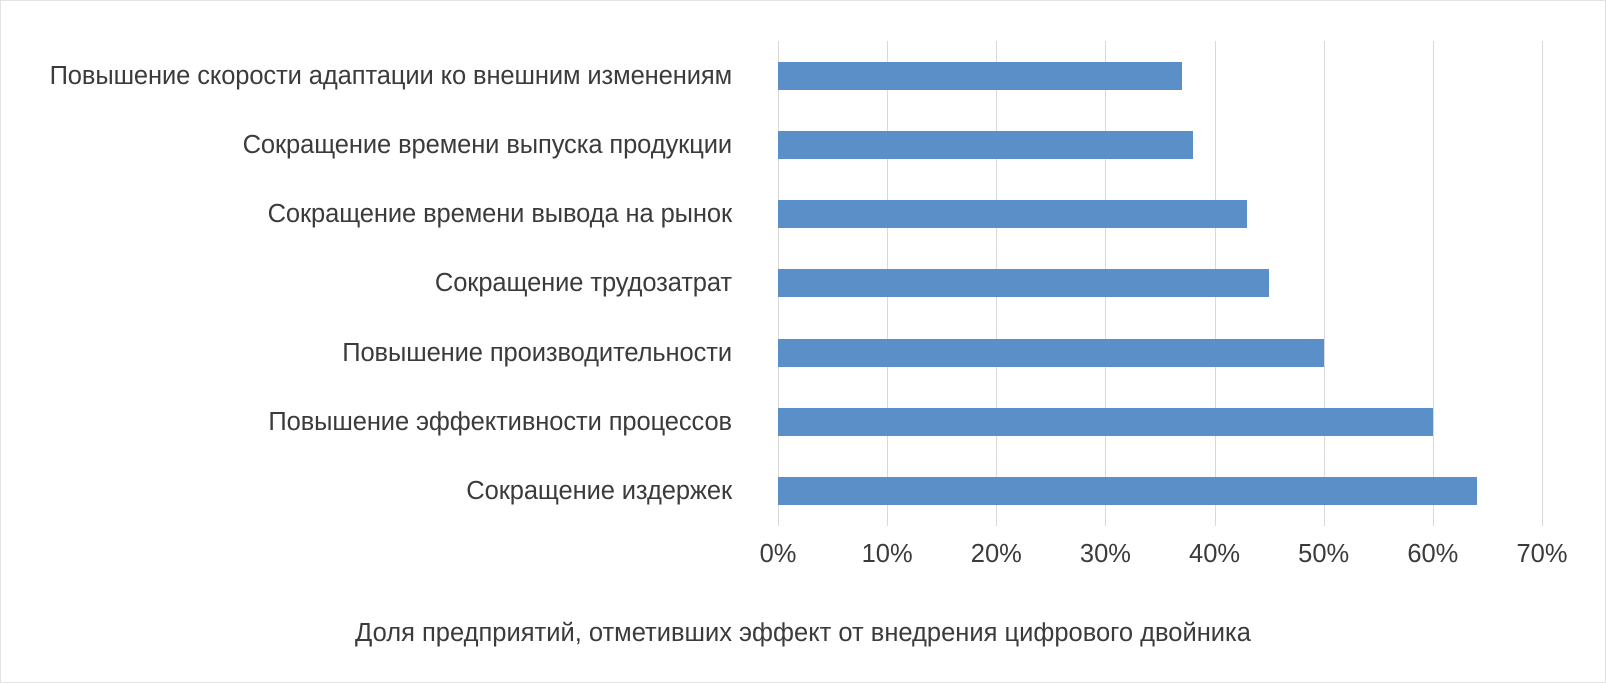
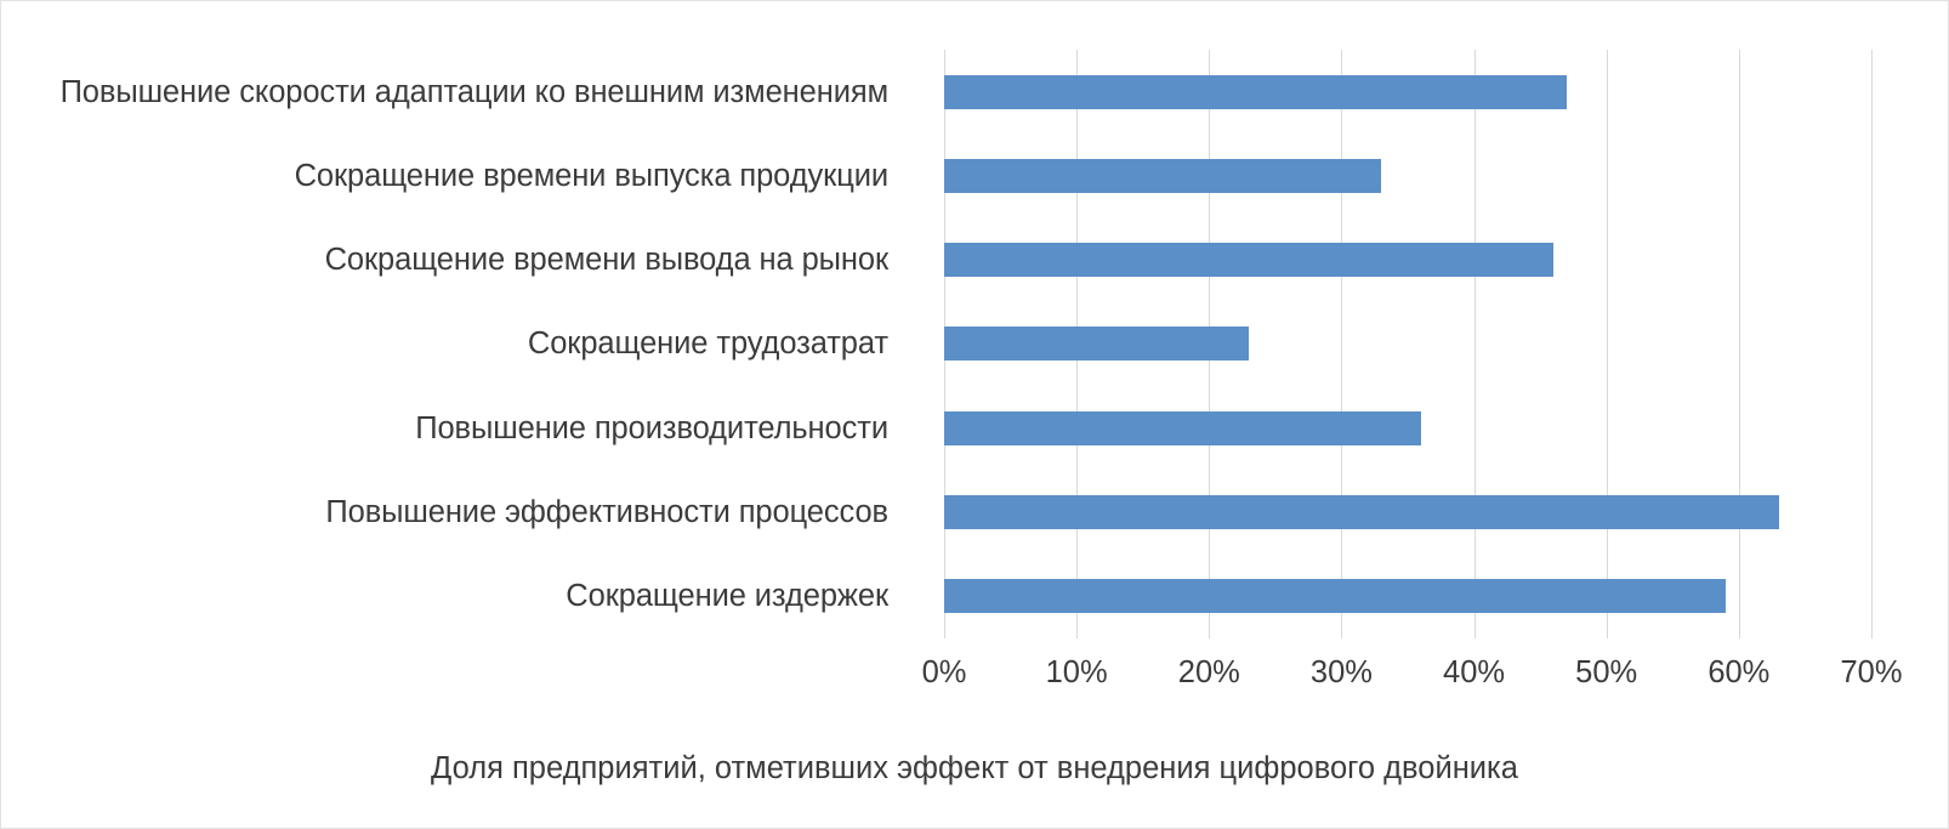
Повышение скорости адаптации ко внешним изменениям: 37% -> 47%
Сокращение времени выпуска продукции: 38% -> 33%
Сокращение времени вывода на рынок: 43% -> 46%
Сокращение трудозатрат: 45% -> 23%
Повышение производительности: 50% -> 36%
Повышение эффективности процессов: 60% -> 63%
Сокращение издержек: 64% -> 59%
